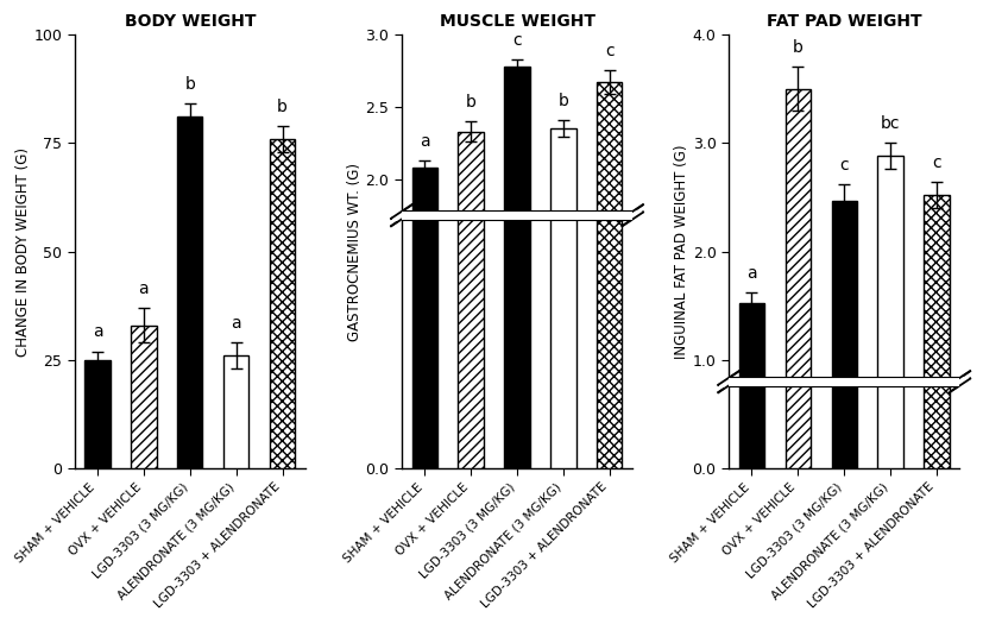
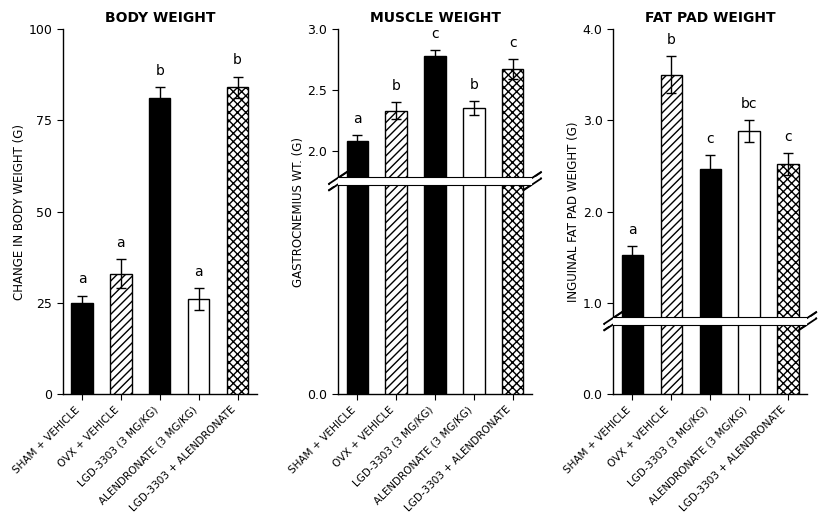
BODY WEIGHT/LGD-3303 + ALENDRONATE: 76 -> 84
